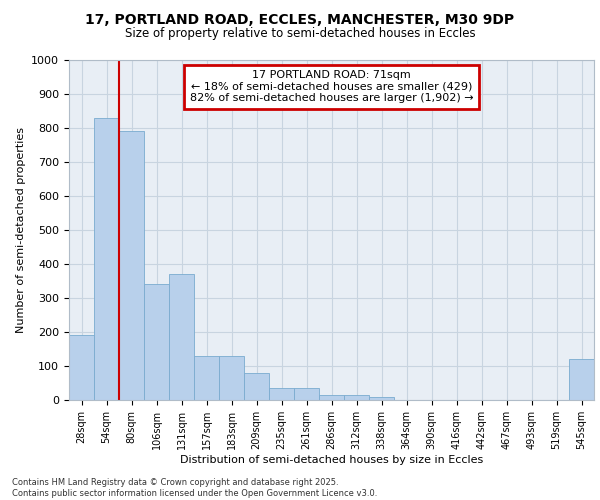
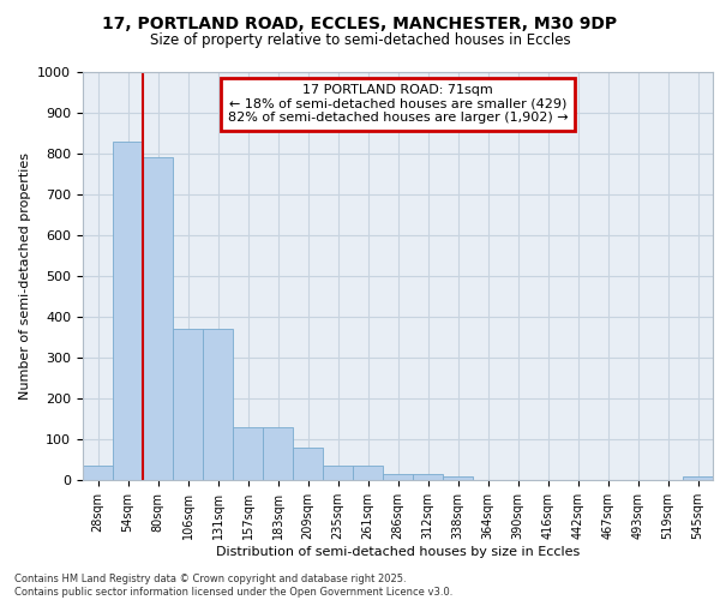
28sqm: 190 -> 35
106sqm: 340 -> 370
545sqm: 120 -> 8
